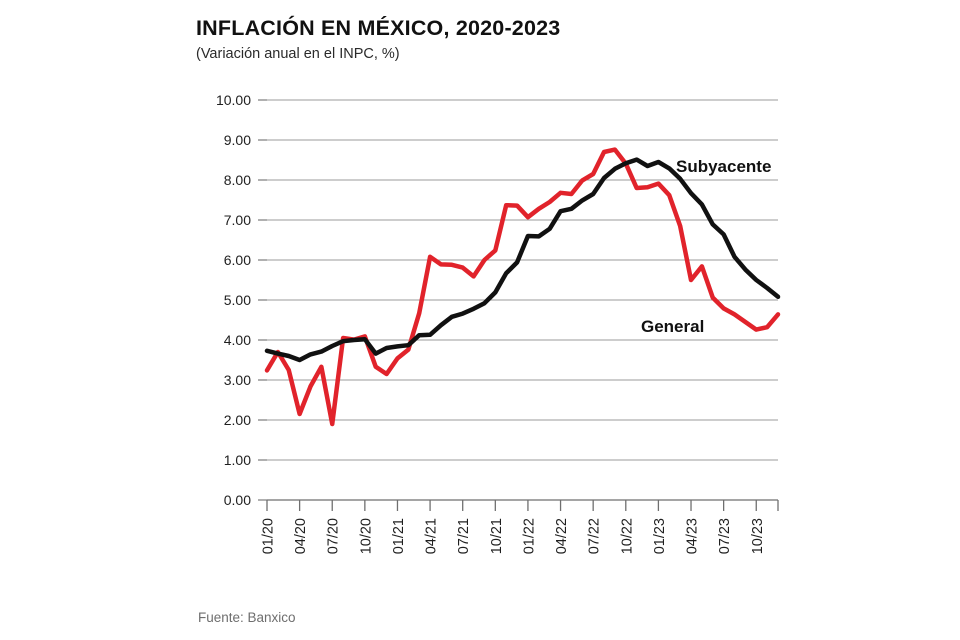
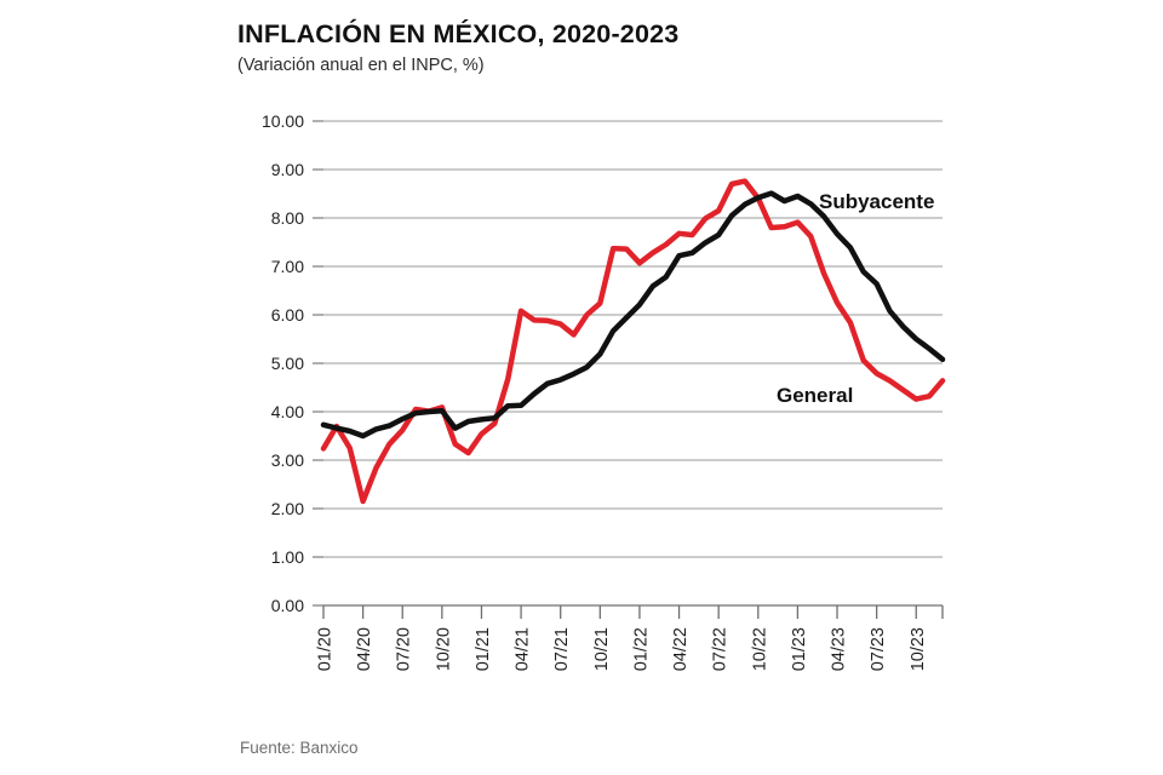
General/07/20: 1.9 -> 3.6
Subyacente/01/22: 6.6 -> 6.2
General/04/23: 5.5 -> 6.2
